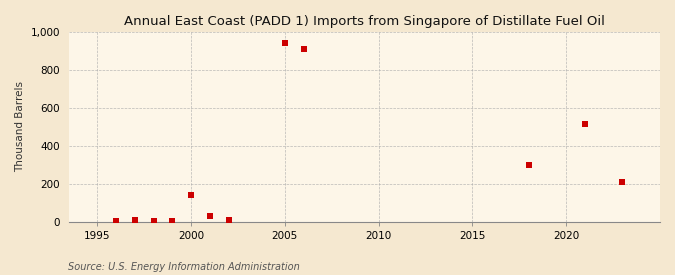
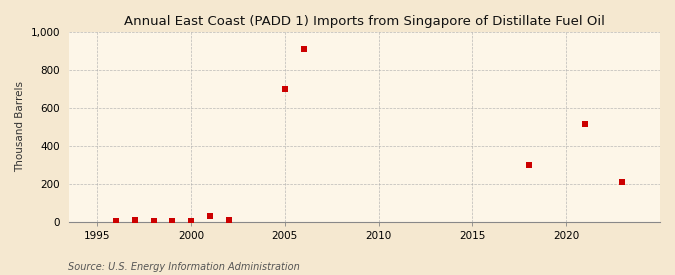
2000: 140 -> 0
2005: 940 -> 700
